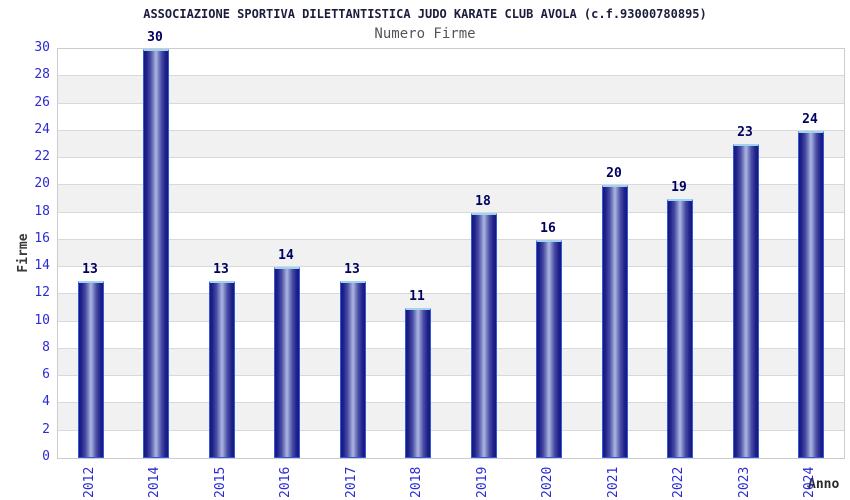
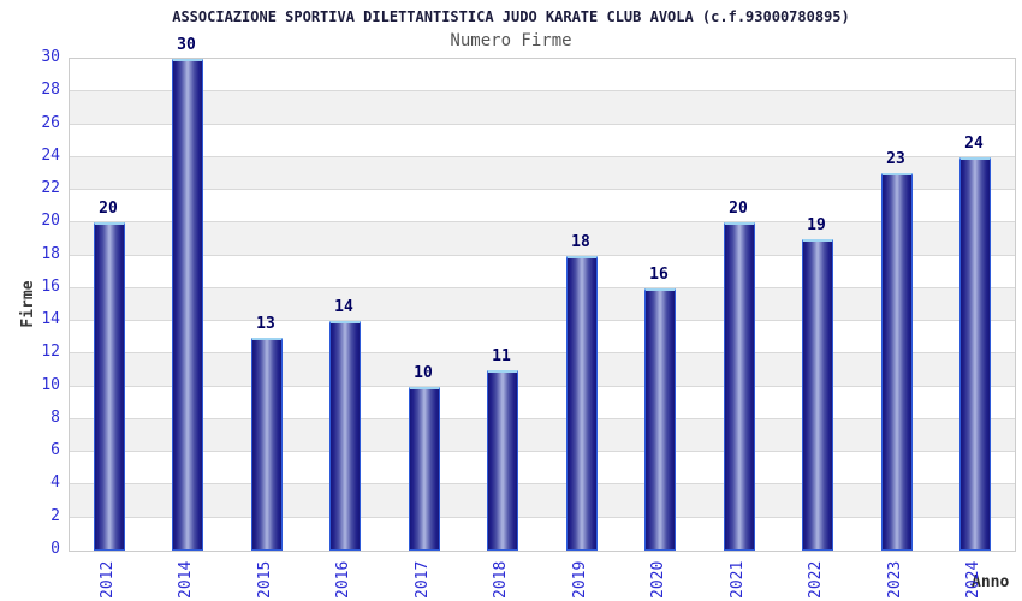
2012: 13 -> 20
2017: 13 -> 10
